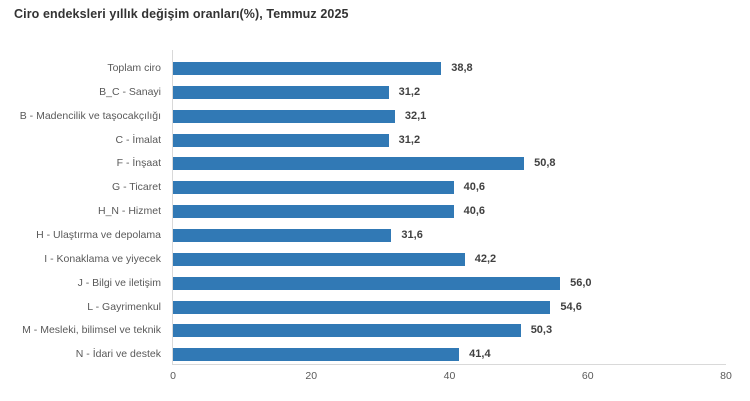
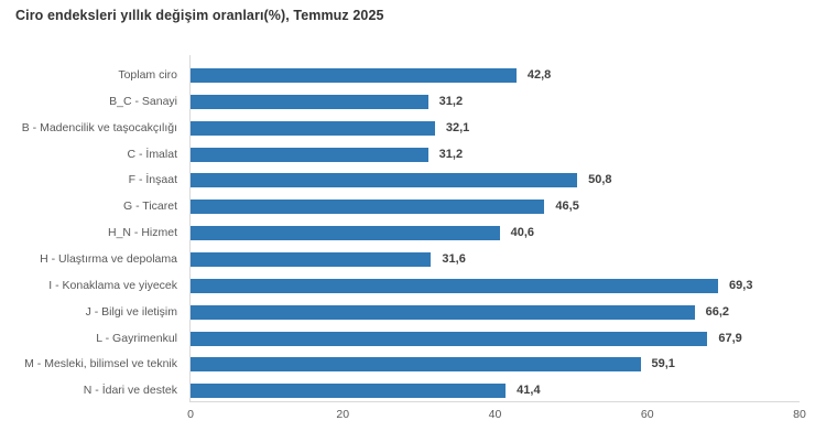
Toplam ciro: 38,8 -> 42,8
G - Ticaret: 40,6 -> 46,5
I - Konaklama ve yiyecek: 42,2 -> 69,3
J - Bilgi ve iletişim: 56,0 -> 66,2
L - Gayrimenkul: 54,6 -> 67,9
M - Mesleki, bilimsel ve teknik: 50,3 -> 59,1
